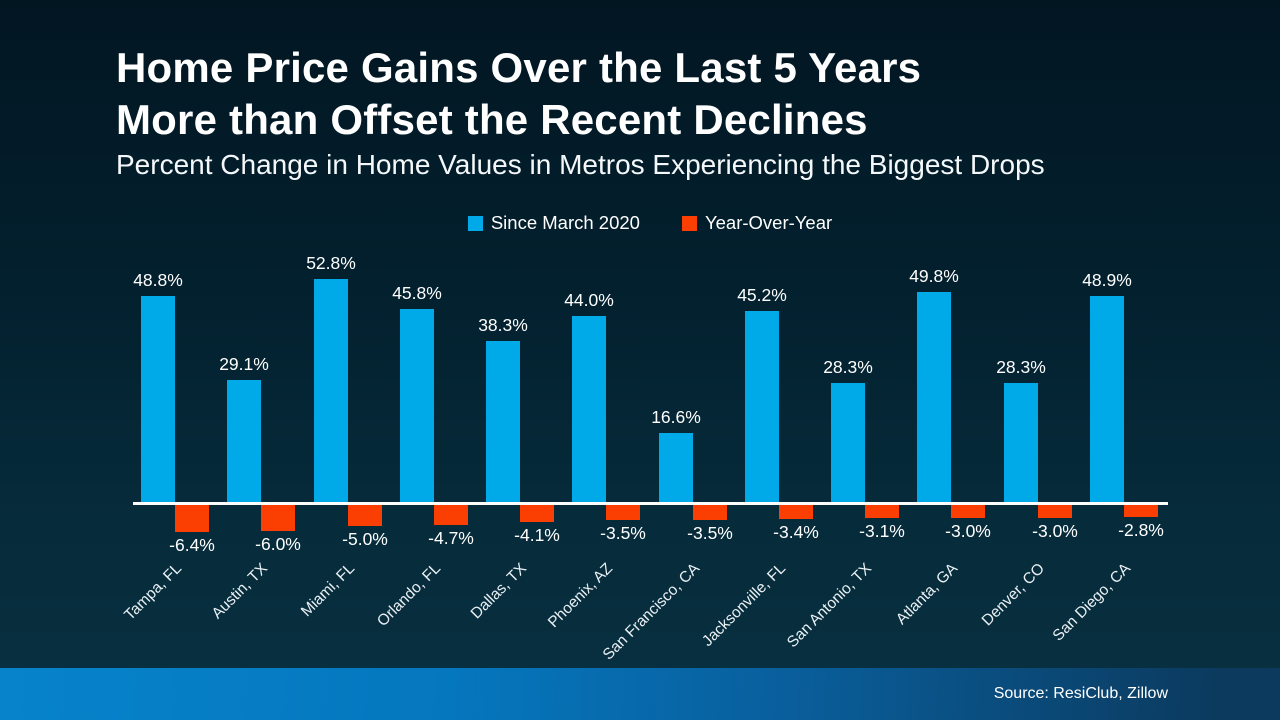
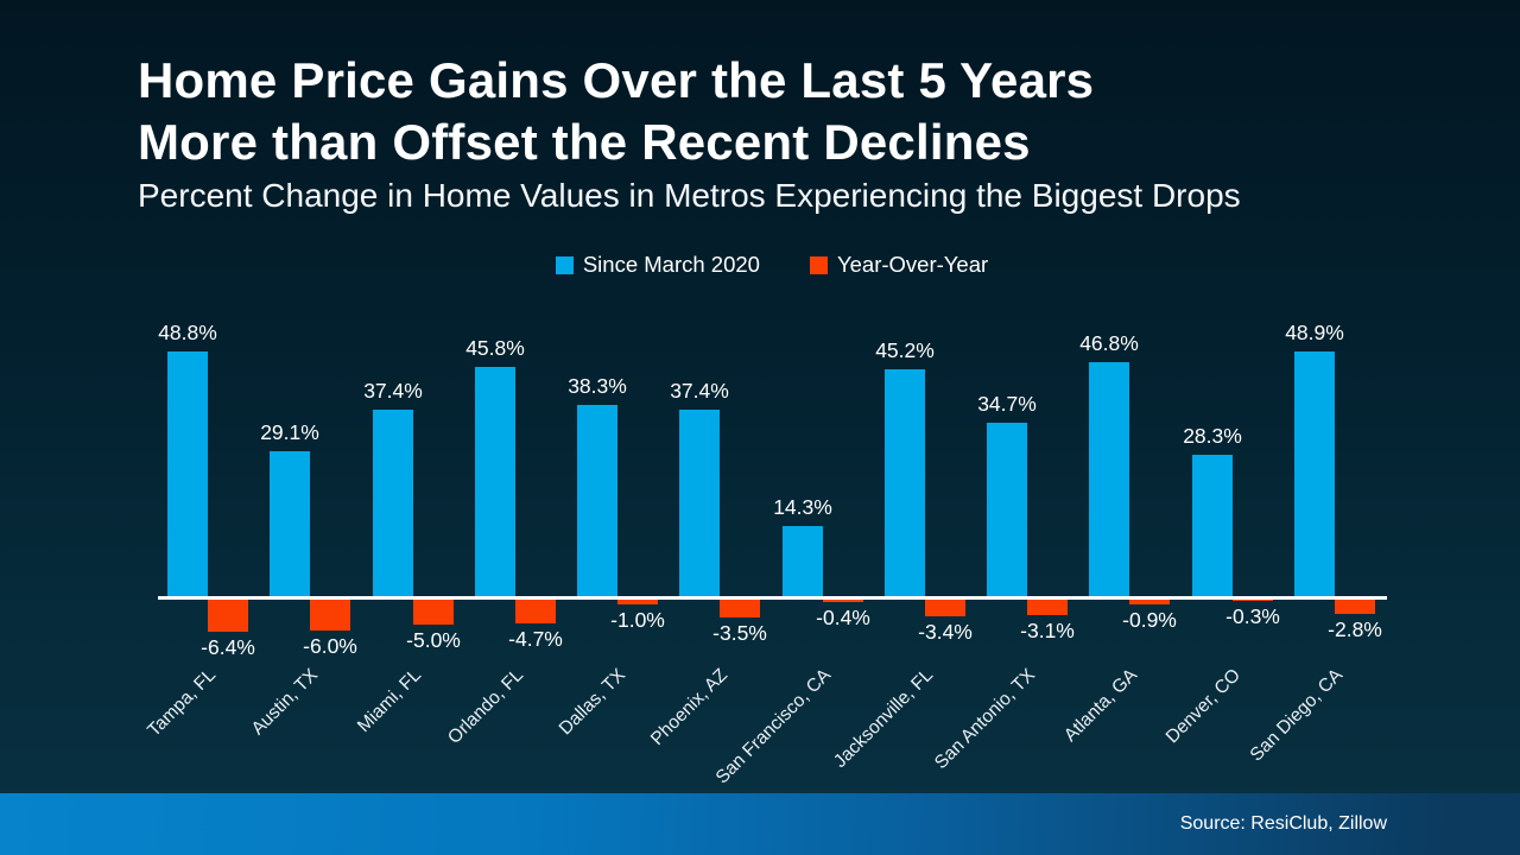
Since March 2020/Miami, FL: 52.8% -> 37.4%
Year-Over-Year/Dallas, TX: -4.1% -> -1.0%
Since March 2020/Phoenix, AZ: 44.0% -> 37.4%
Since March 2020/San Francisco, CA: 16.6% -> 14.3%
Year-Over-Year/San Francisco, CA: -3.5% -> -0.4%
Since March 2020/San Antonio, TX: 28.3% -> 34.7%
Since March 2020/Atlanta, GA: 49.8% -> 46.8%
Year-Over-Year/Atlanta, GA: -3.0% -> -0.9%
Year-Over-Year/Denver, CO: -3.0% -> -0.3%
